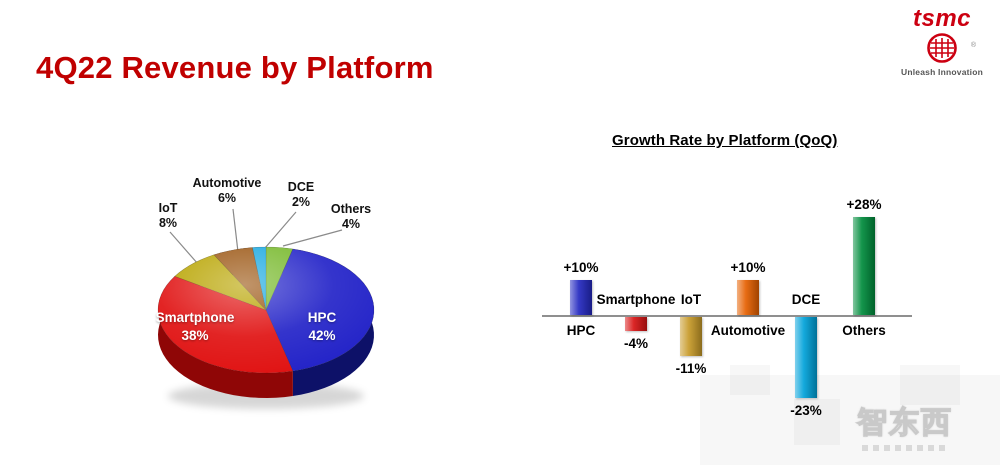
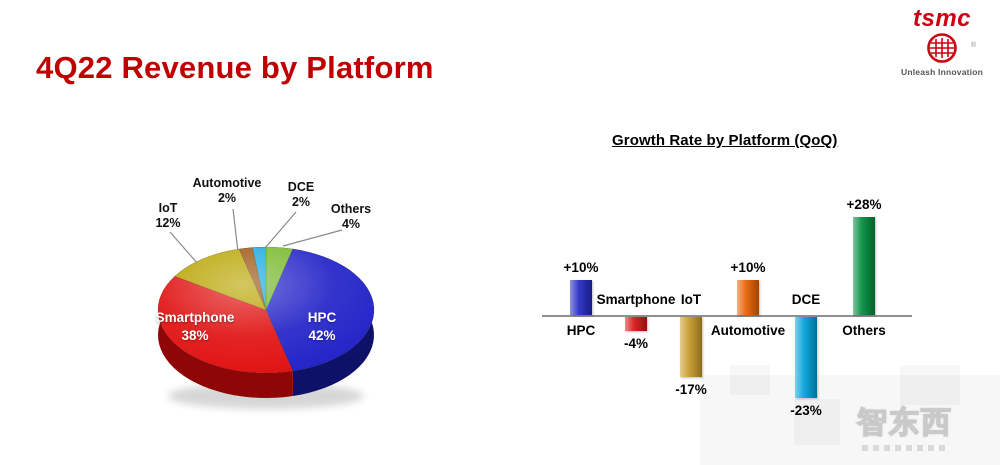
4Q22 Revenue by Platform/IoT: 8% -> 12%
4Q22 Revenue by Platform/Automotive: 6% -> 2%
Growth Rate by Platform (QoQ)/IoT: -11% -> -17%
